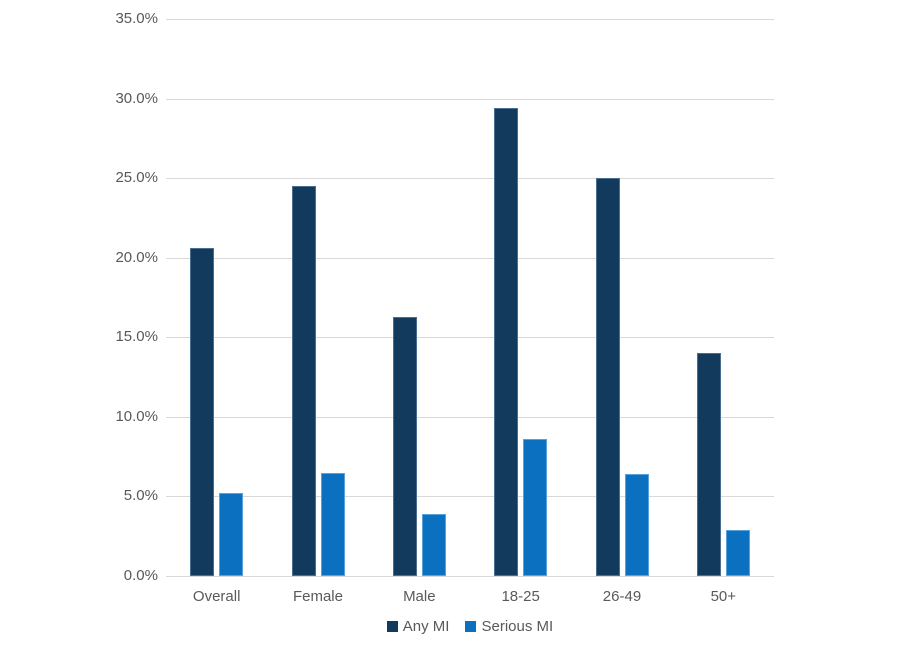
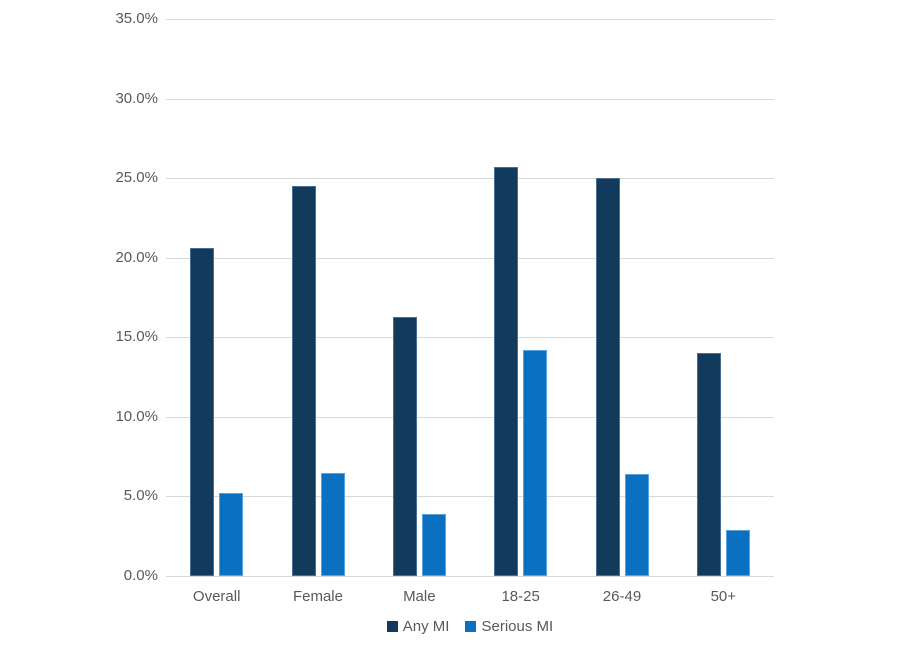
Any MI/18-25: 29.4% -> 25.7%
Serious MI/18-25: 8.6% -> 14.2%
